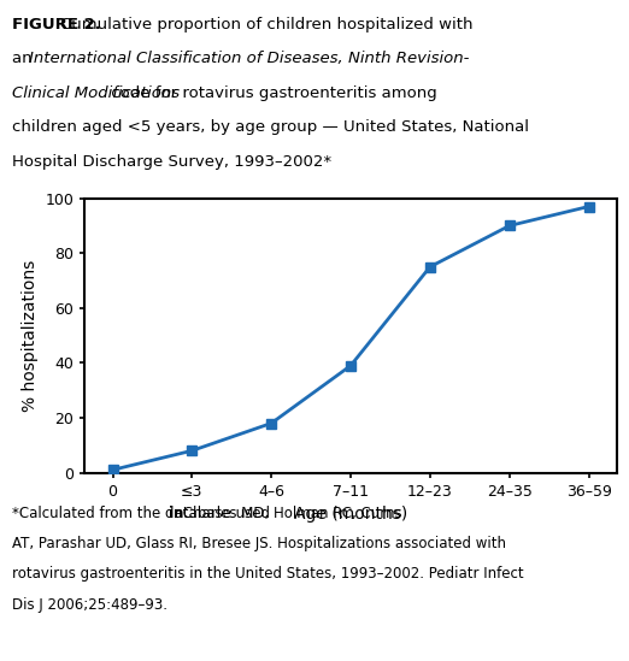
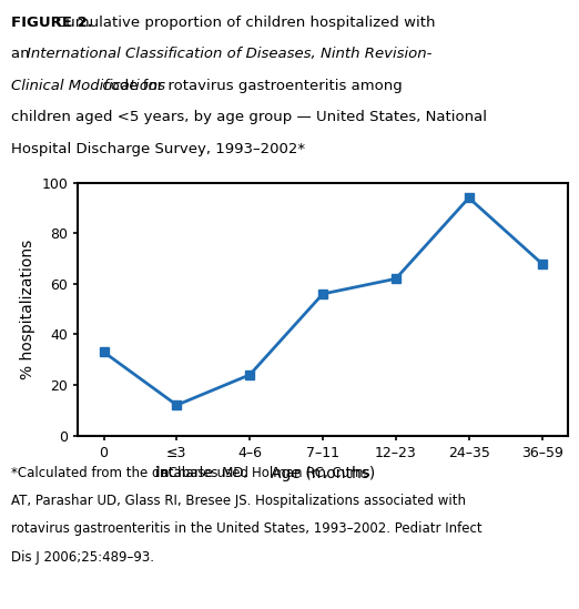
0: 1 -> 33
≤3: 8 -> 12
4–6: 18 -> 24
7–11: 39 -> 56
12–23: 75 -> 62
24–35: 90 -> 94
36–59: 97 -> 68
